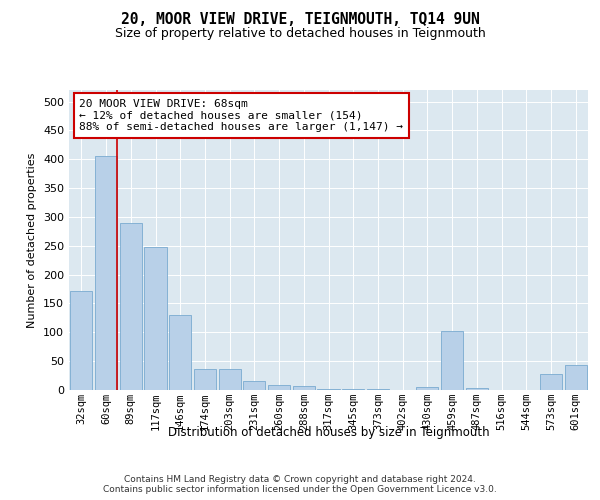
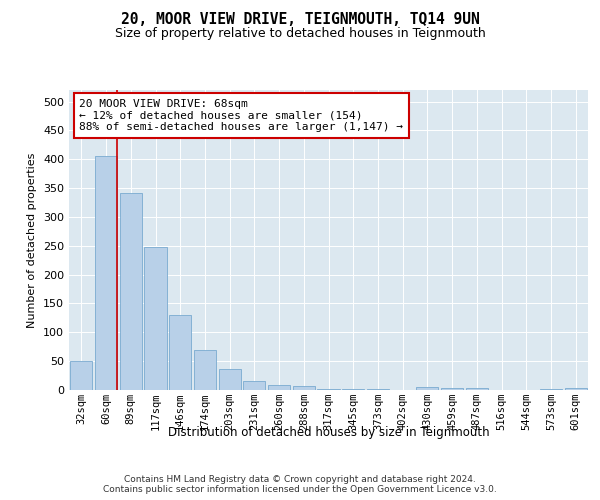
32sqm: 172 -> 50
89sqm: 290 -> 342
174sqm: 36 -> 70
459sqm: 102 -> 3
573sqm: 28 -> 1
601sqm: 44 -> 3
